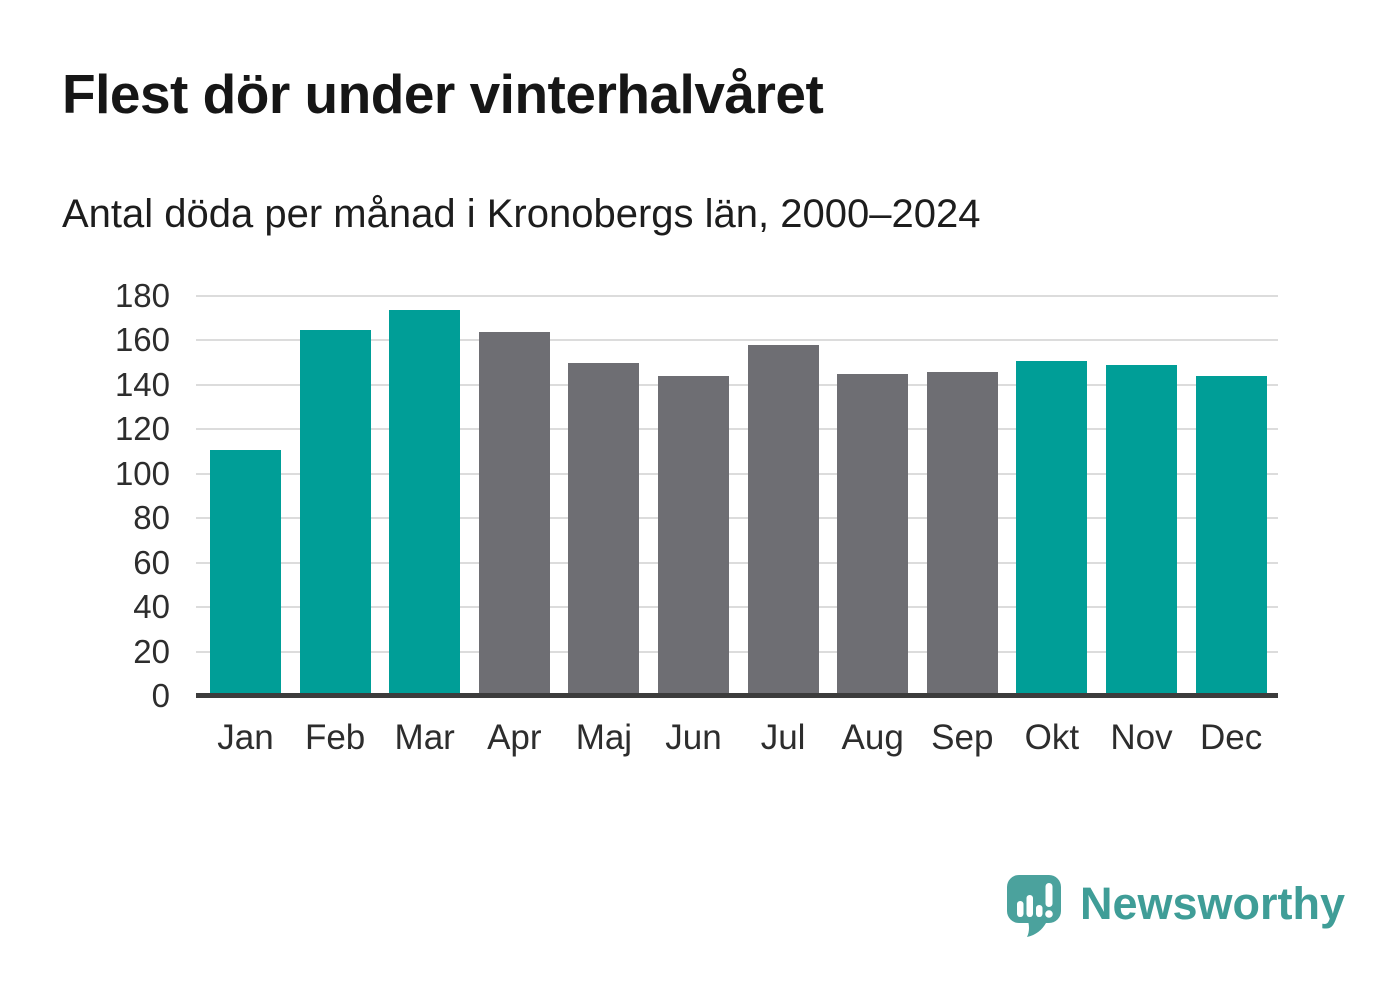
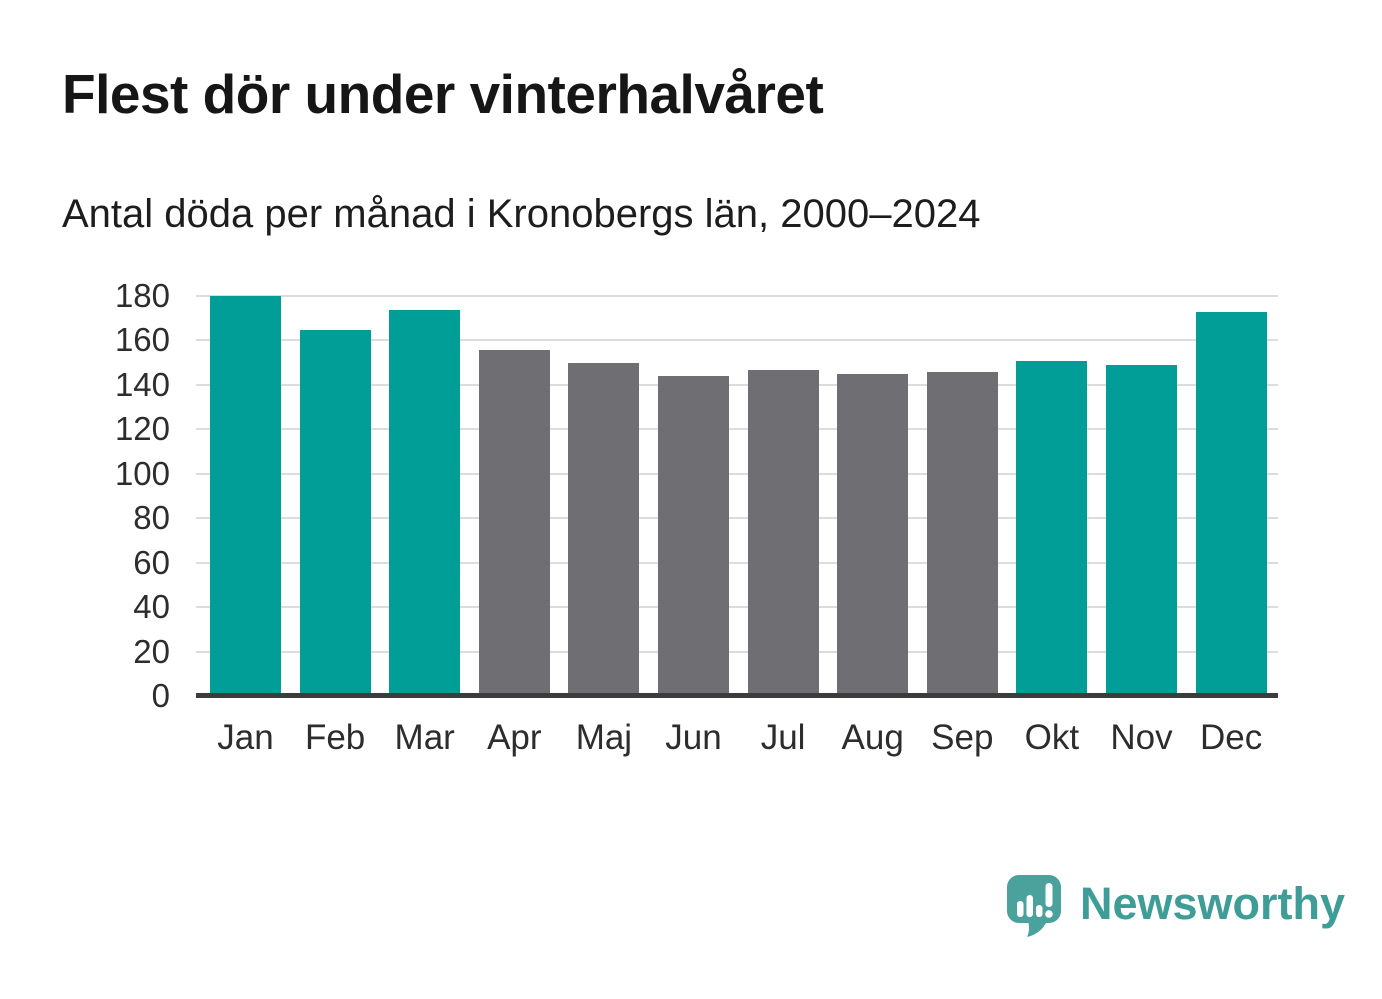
Jan: 110 -> 179
Apr: 163 -> 155
Jul: 157 -> 146
Dec: 143 -> 172
